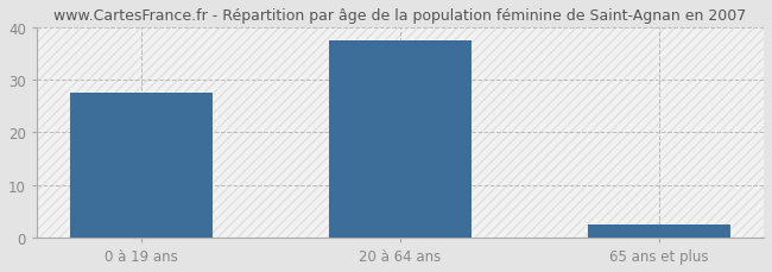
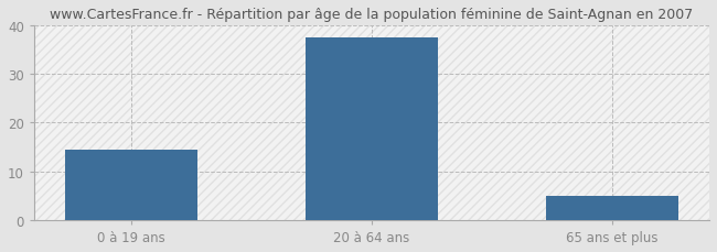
0 à 19 ans: 27.5 -> 14.5
65 ans et plus: 2.5 -> 5.0
